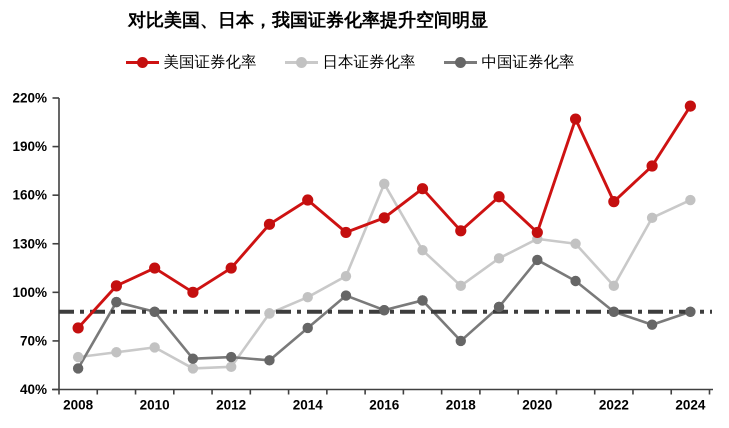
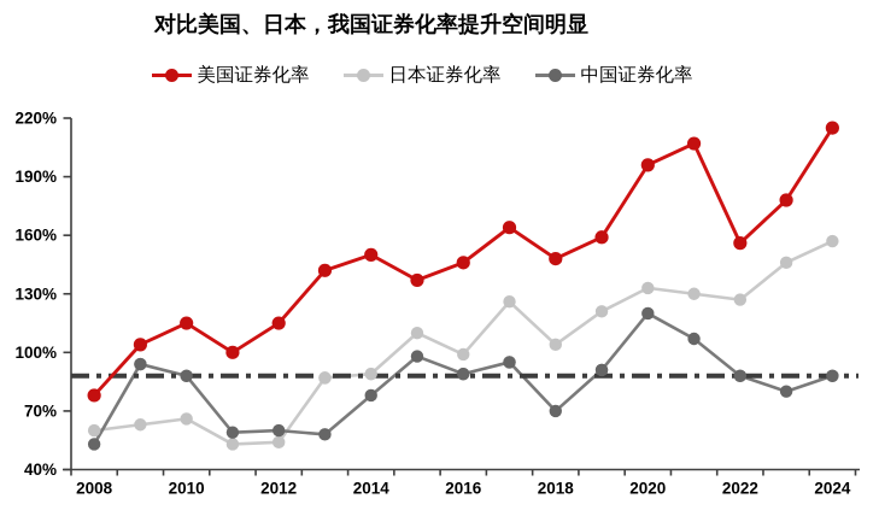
美国证券化率/2014: 157% -> 150%
日本证券化率/2014: 97% -> 89%
日本证券化率/2016: 167% -> 99%
美国证券化率/2018: 138% -> 148%
美国证券化率/2020: 137% -> 196%
日本证券化率/2022: 104% -> 127%
